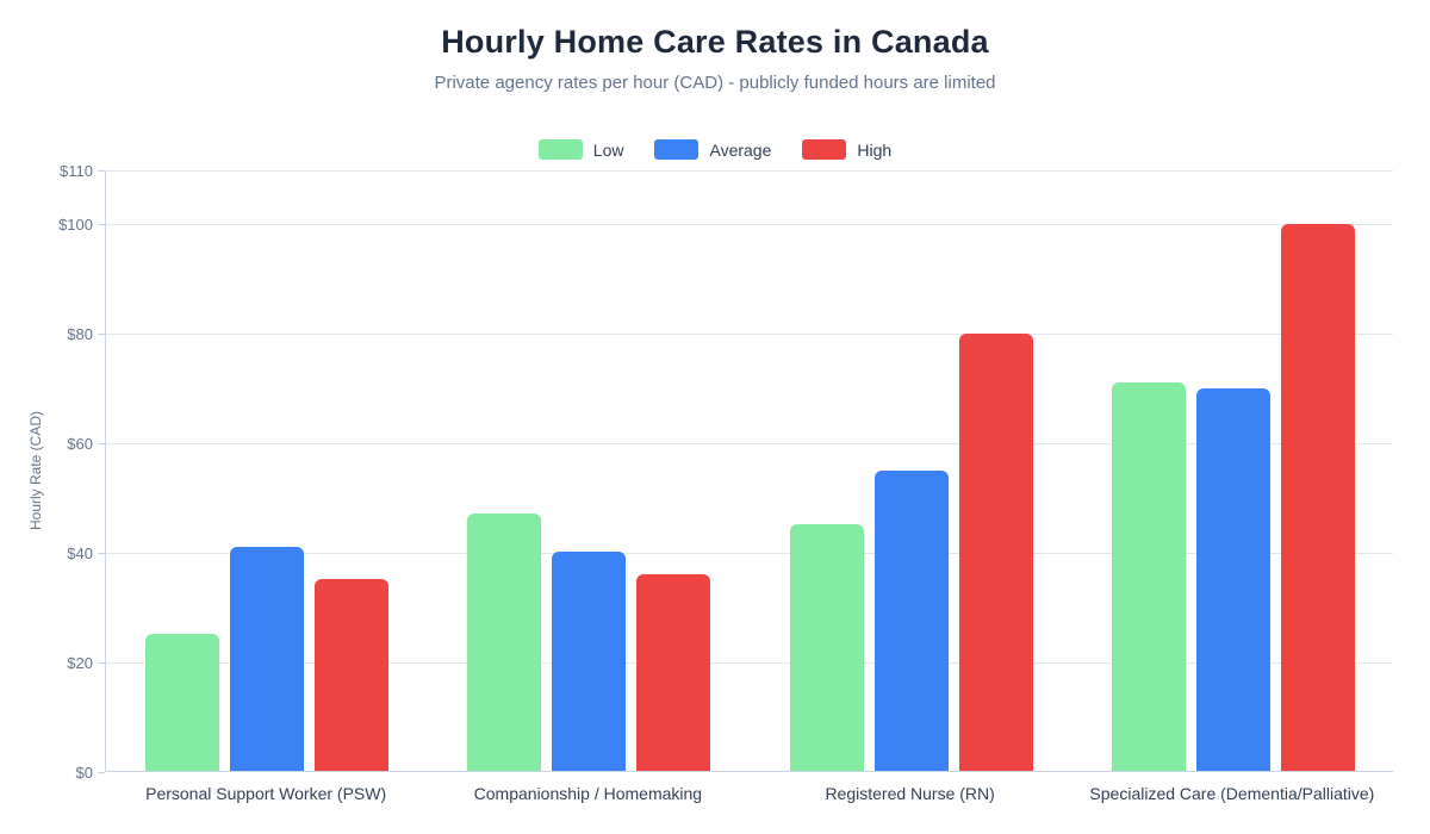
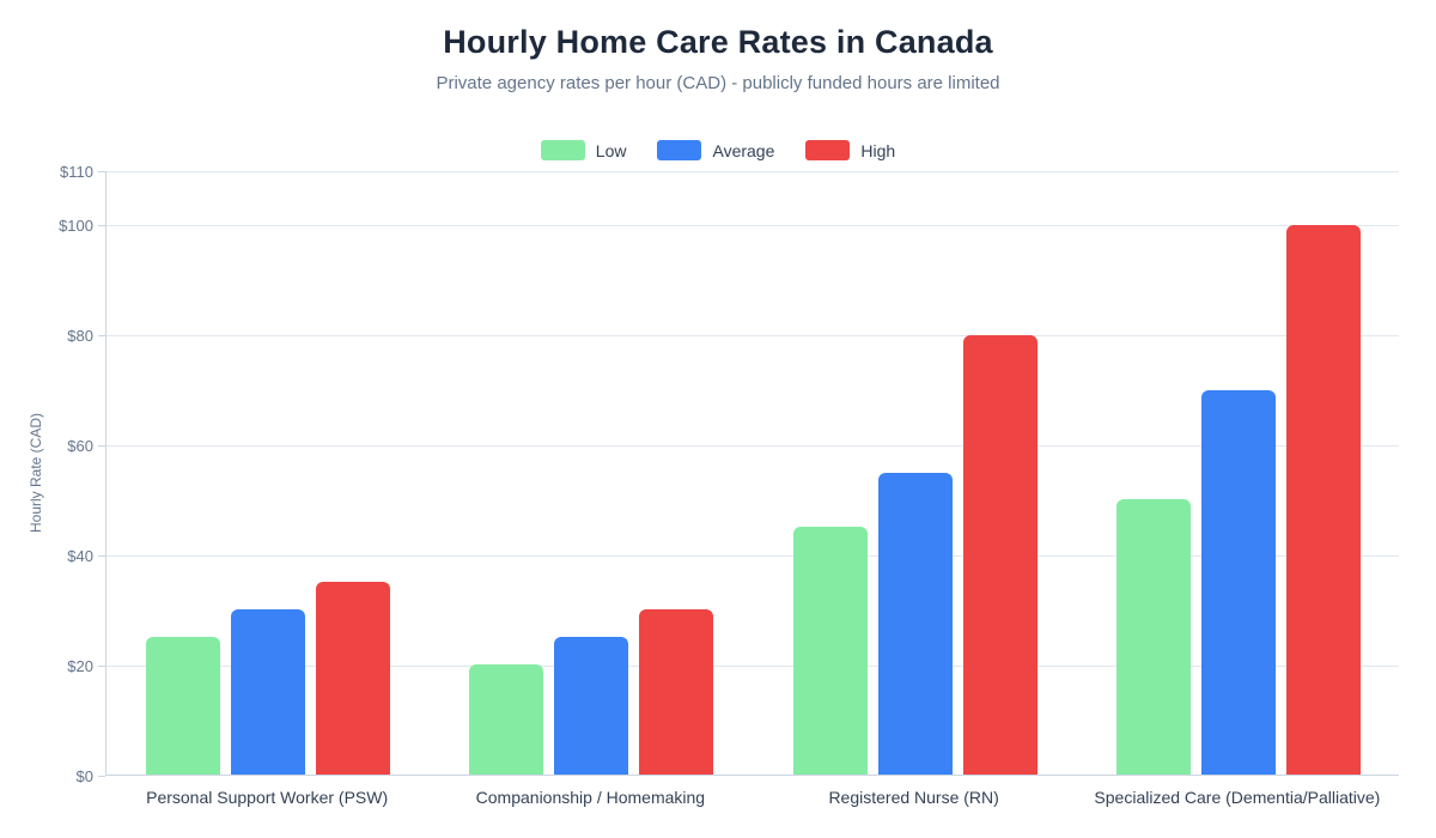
Average/Personal Support Worker (PSW): $41 -> $30
Low/Companionship / Homemaking: $47 -> $20
Average/Companionship / Homemaking: $40 -> $25
High/Companionship / Homemaking: $36 -> $30
Low/Specialized Care (Dementia/Palliative): $71 -> $50
